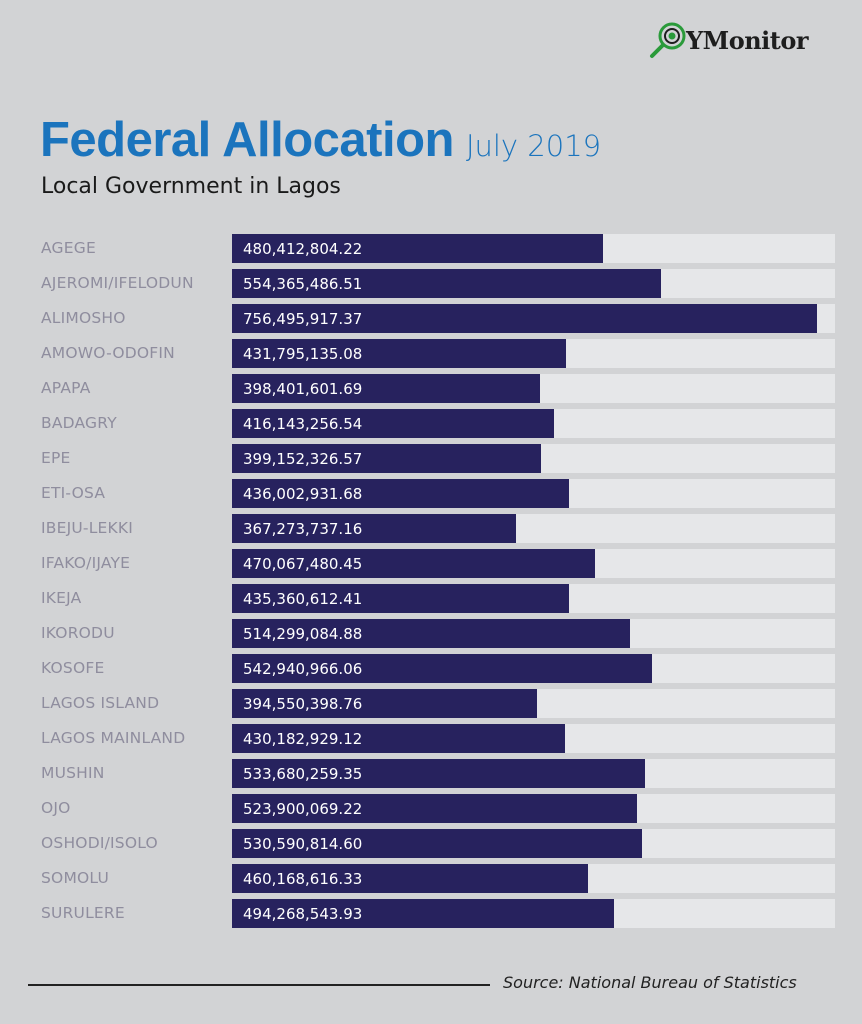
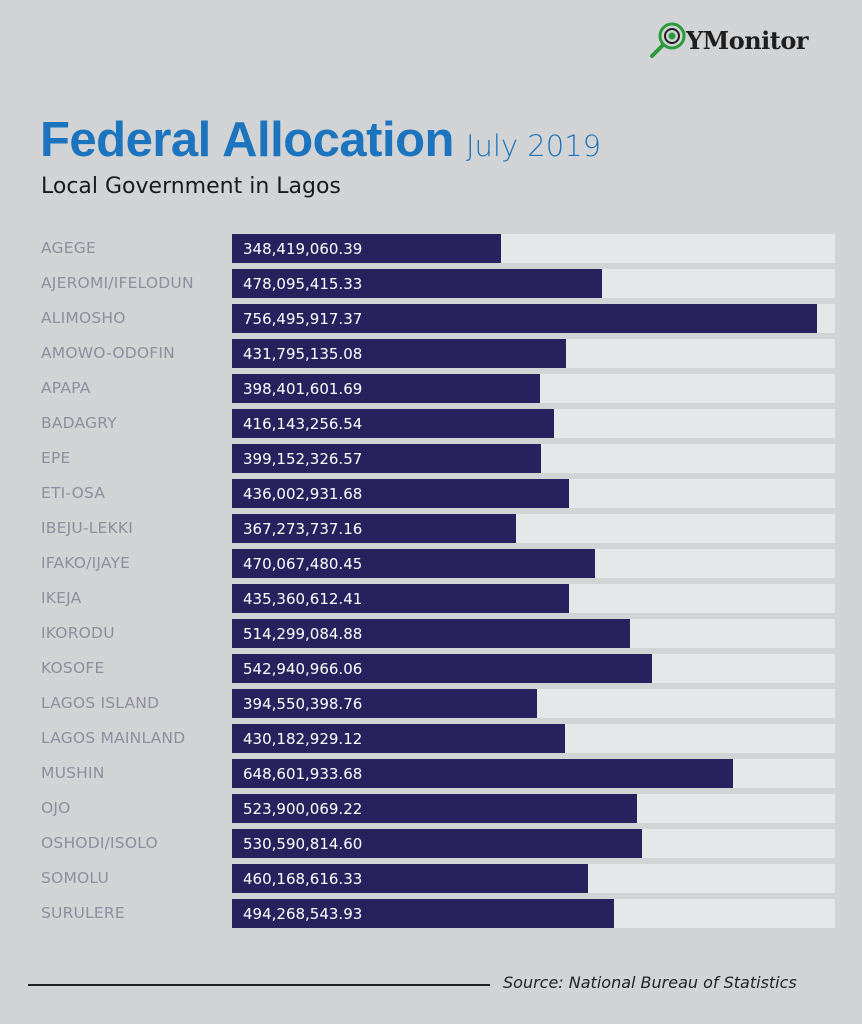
AGEGE: 480,412,804.22 -> 348,419,060.39
AJEROMI/IFELODUN: 554,365,486.51 -> 478,095,415.33
MUSHIN: 533,680,259.35 -> 648,601,933.68
